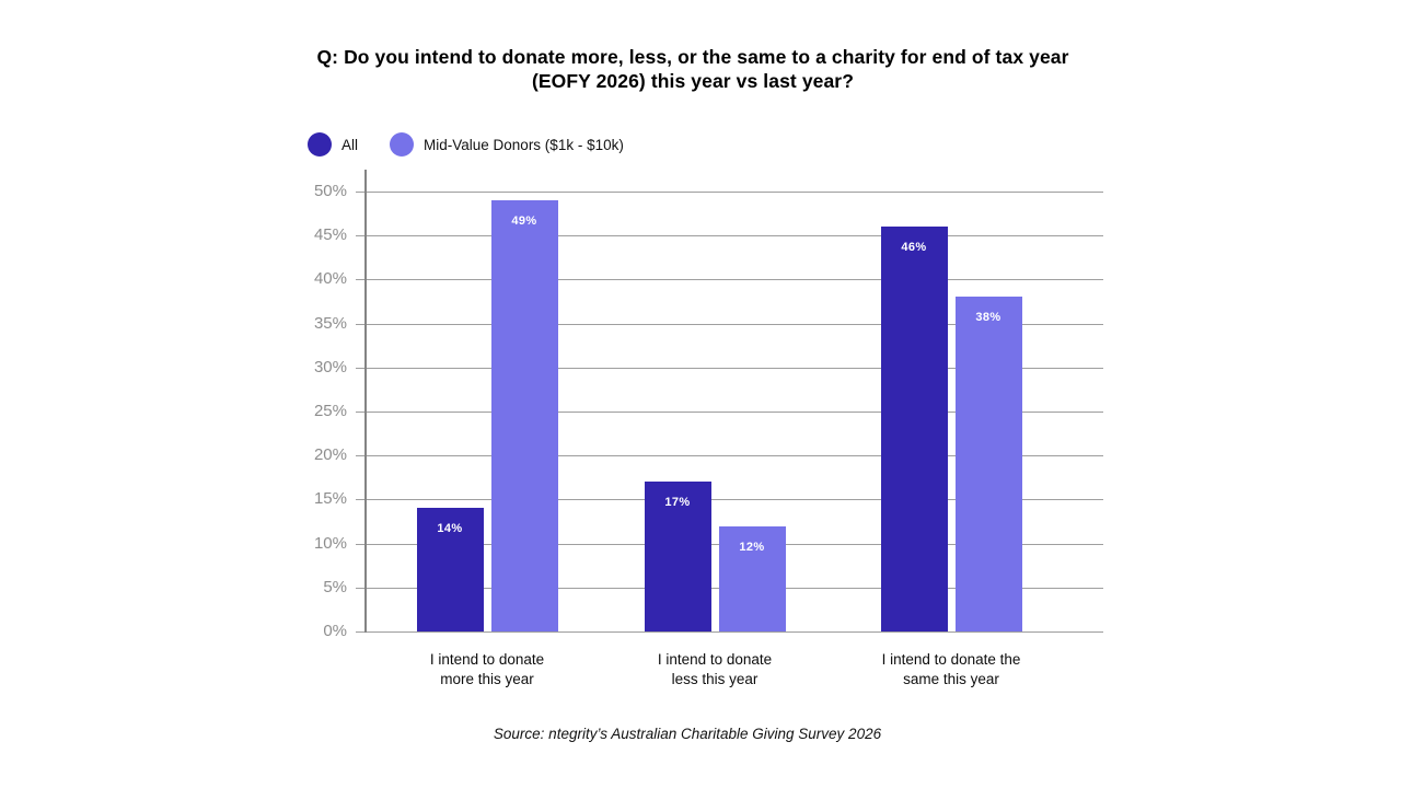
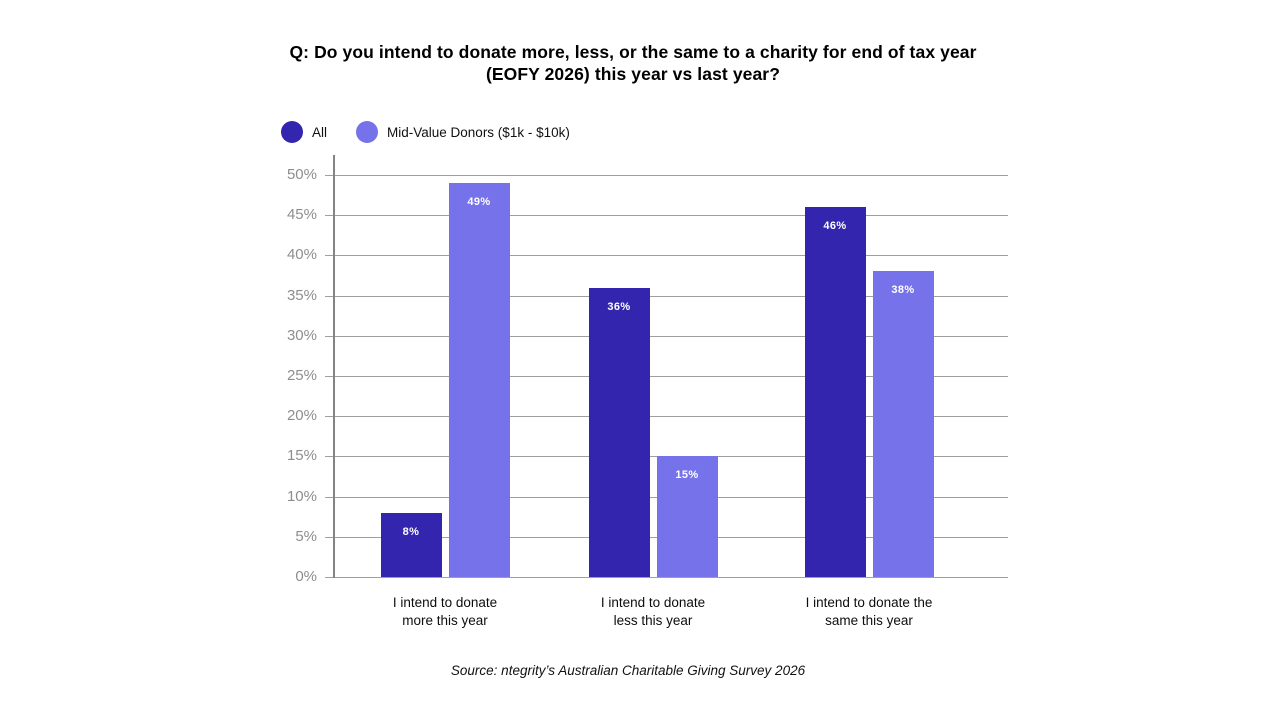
All/I intend to donate more this year: 14% -> 8%
All/I intend to donate less this year: 17% -> 36%
Mid-Value Donors ($1k - $10k)/I intend to donate less this year: 12% -> 15%
